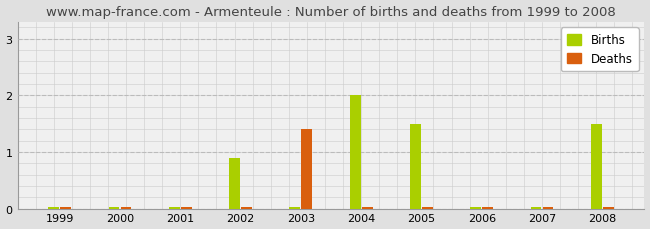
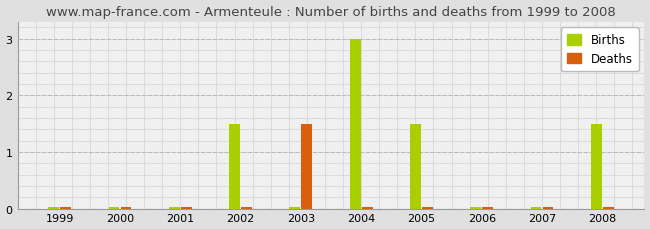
Births/2002: 0.9 -> 1.5
Deaths/2003: 1.4 -> 1.5
Births/2004: 2.0 -> 3.0
